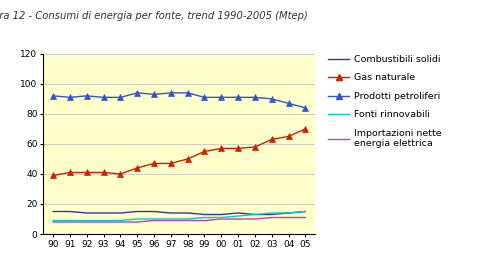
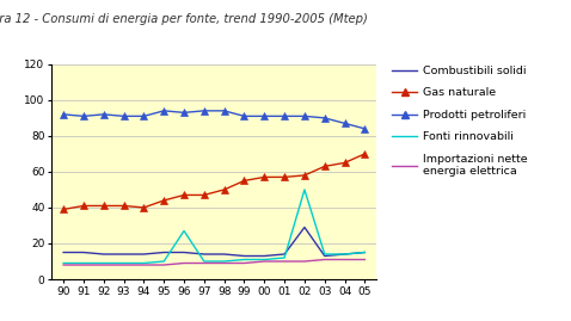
Fonti rinnovabili/96: 10 -> 27
Combustibili solidi/02: 13 -> 29
Fonti rinnovabili/02: 13 -> 50
